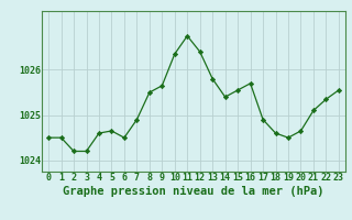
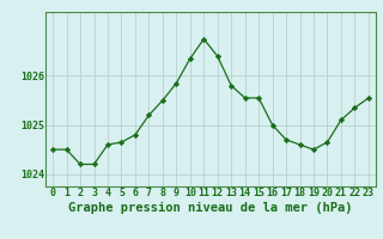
6: 1024.50 -> 1024.80
7: 1024.90 -> 1025.20
9: 1025.65 -> 1025.85
14: 1025.40 -> 1025.55
16: 1025.70 -> 1025.00
17: 1024.90 -> 1024.70
